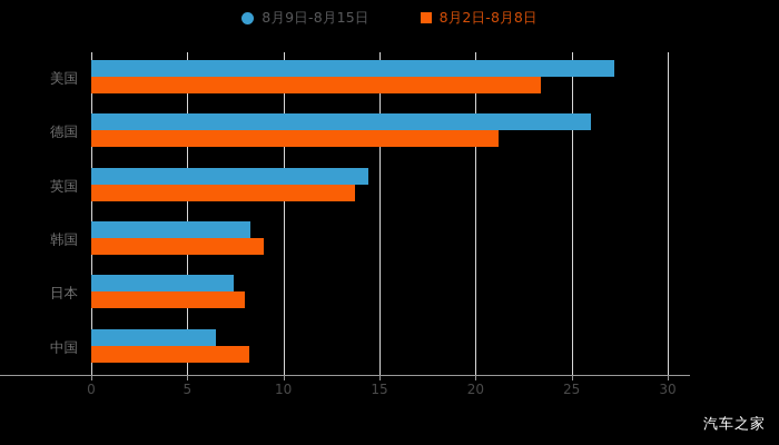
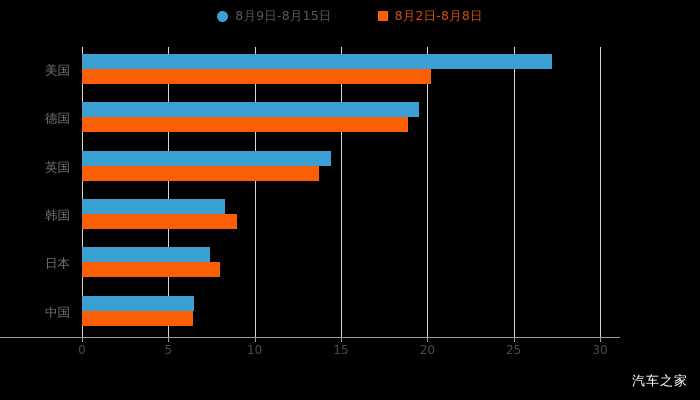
8月2日-8月8日/美国: 23.4 -> 20.2
8月9日-8月15日/德国: 26.0 -> 19.5
8月2日-8月8日/德国: 21.2 -> 18.9
8月2日-8月8日/中国: 8.2 -> 6.4
